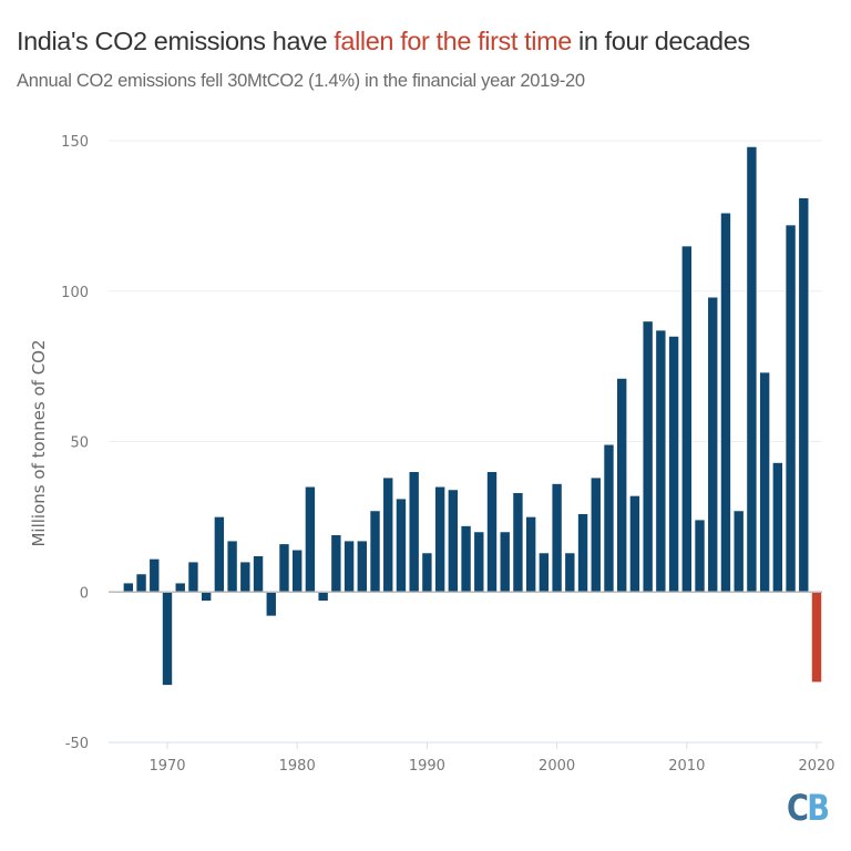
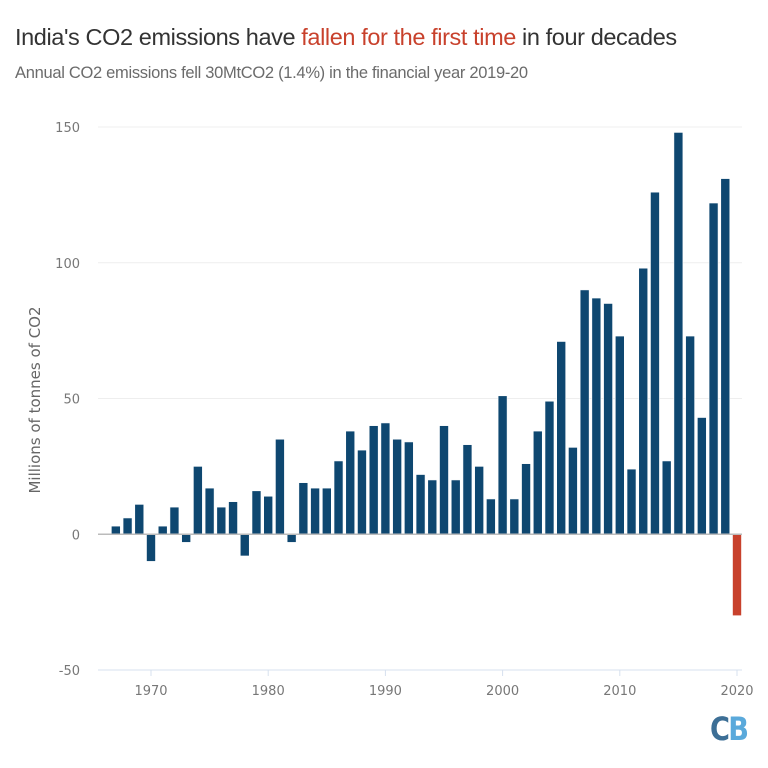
1970: -31 -> -10
1990: 13 -> 41
2000: 36 -> 51
2010: 115 -> 73
